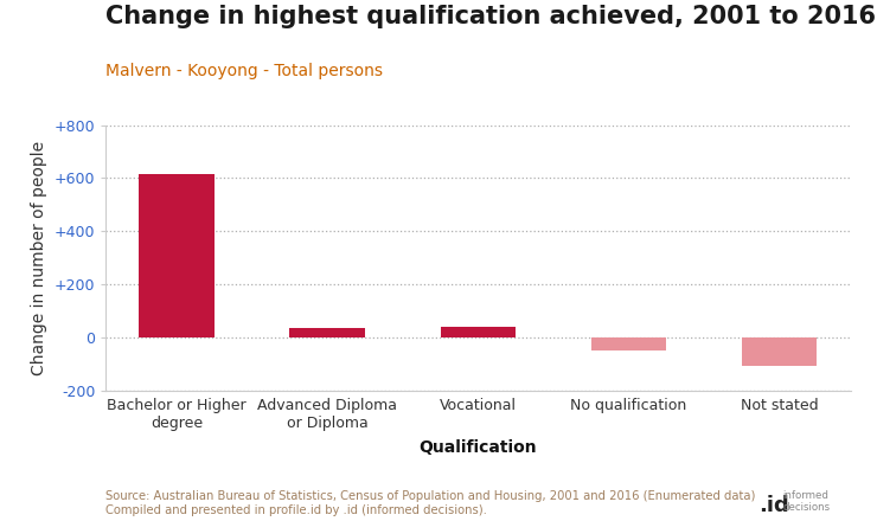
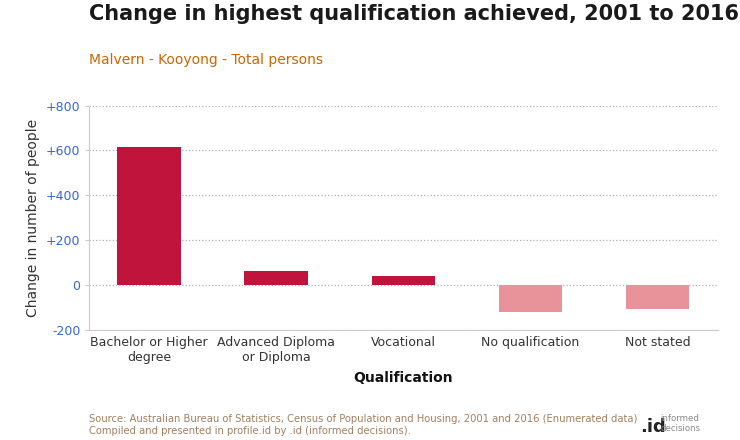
Advanced Diploma or Diploma: 35 -> 65
No qualification: -50 -> -120
